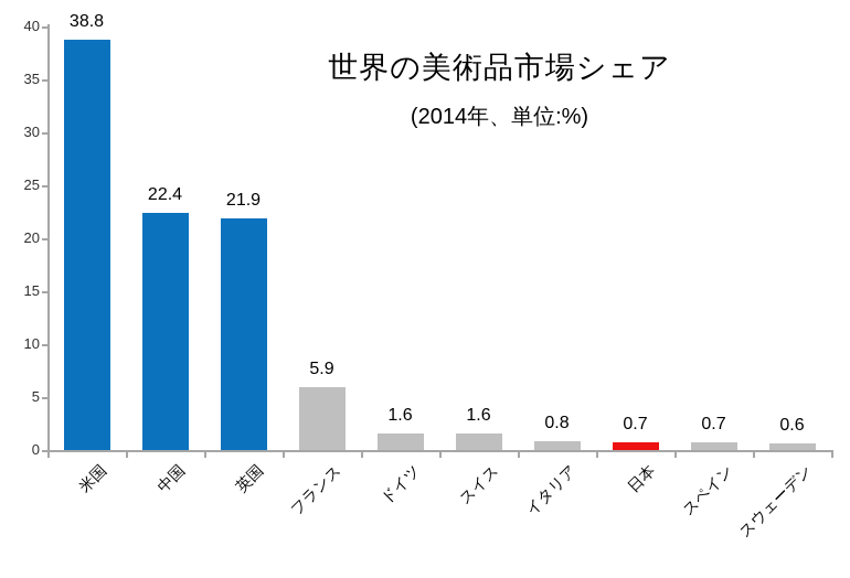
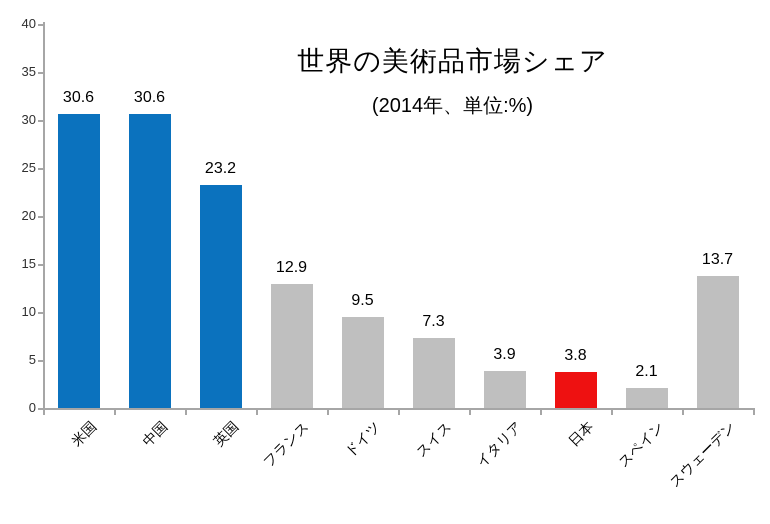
米国: 38.8 -> 30.6
中国: 22.4 -> 30.6
英国: 21.9 -> 23.2
フランス: 5.9 -> 12.9
ドイツ: 1.6 -> 9.5
スイス: 1.6 -> 7.3
イタリア: 0.8 -> 3.9
日本: 0.7 -> 3.8
スペイン: 0.7 -> 2.1
スウェーデン: 0.6 -> 13.7
